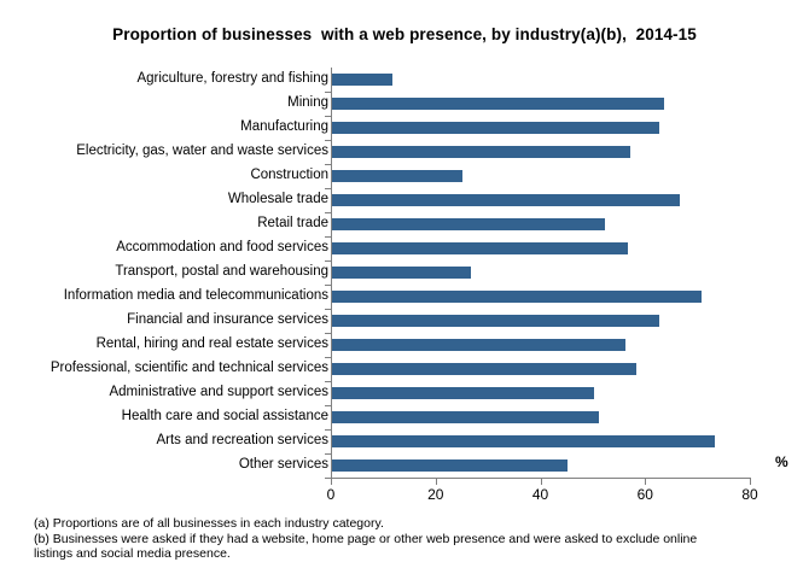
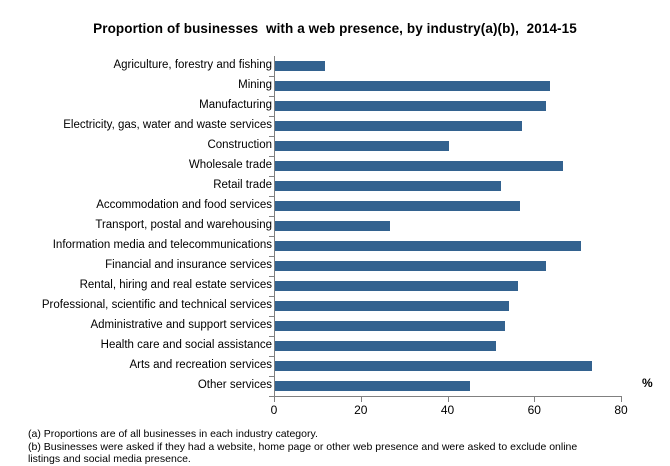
Construction: 25 -> 40
Professional, scientific and technical services: 58 -> 54
Administrative and support services: 50 -> 53
